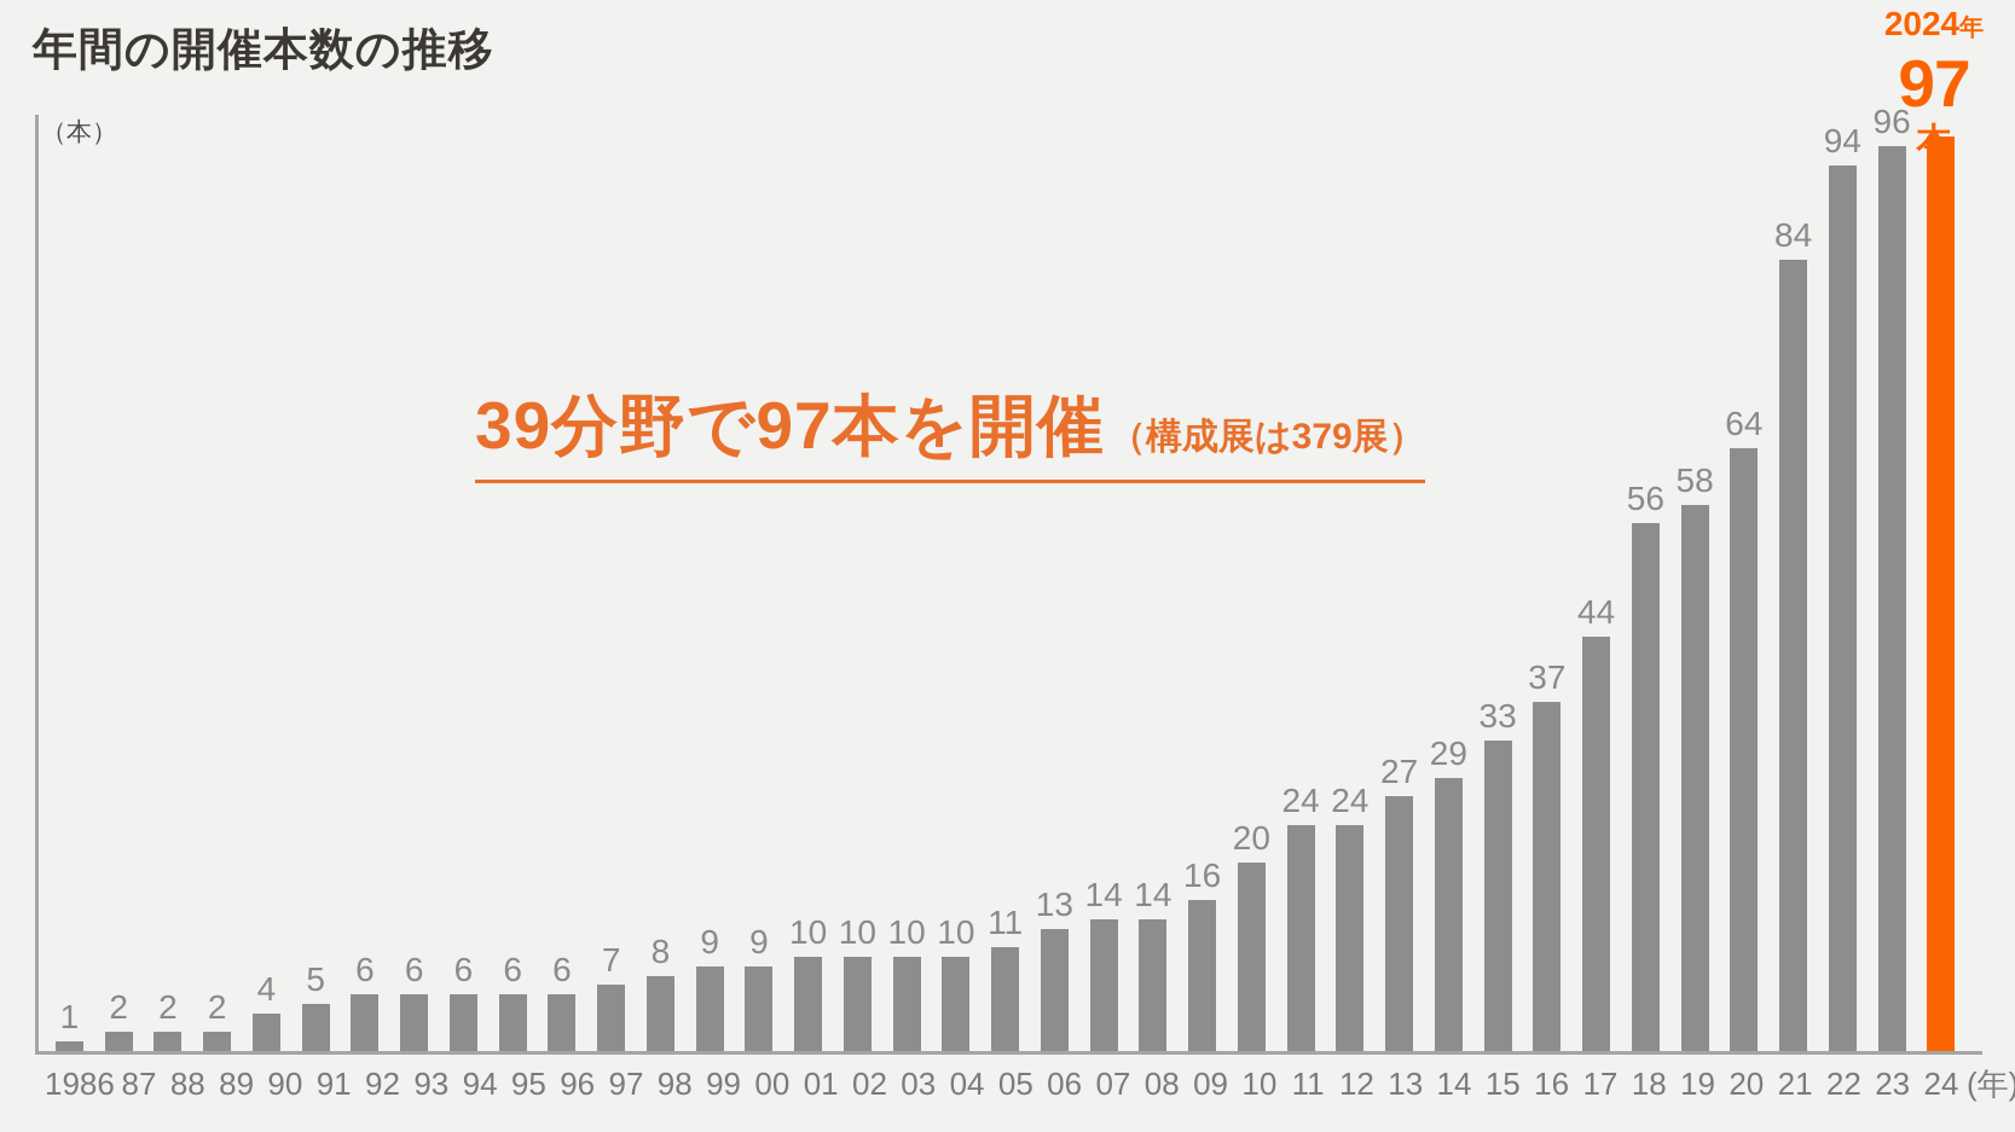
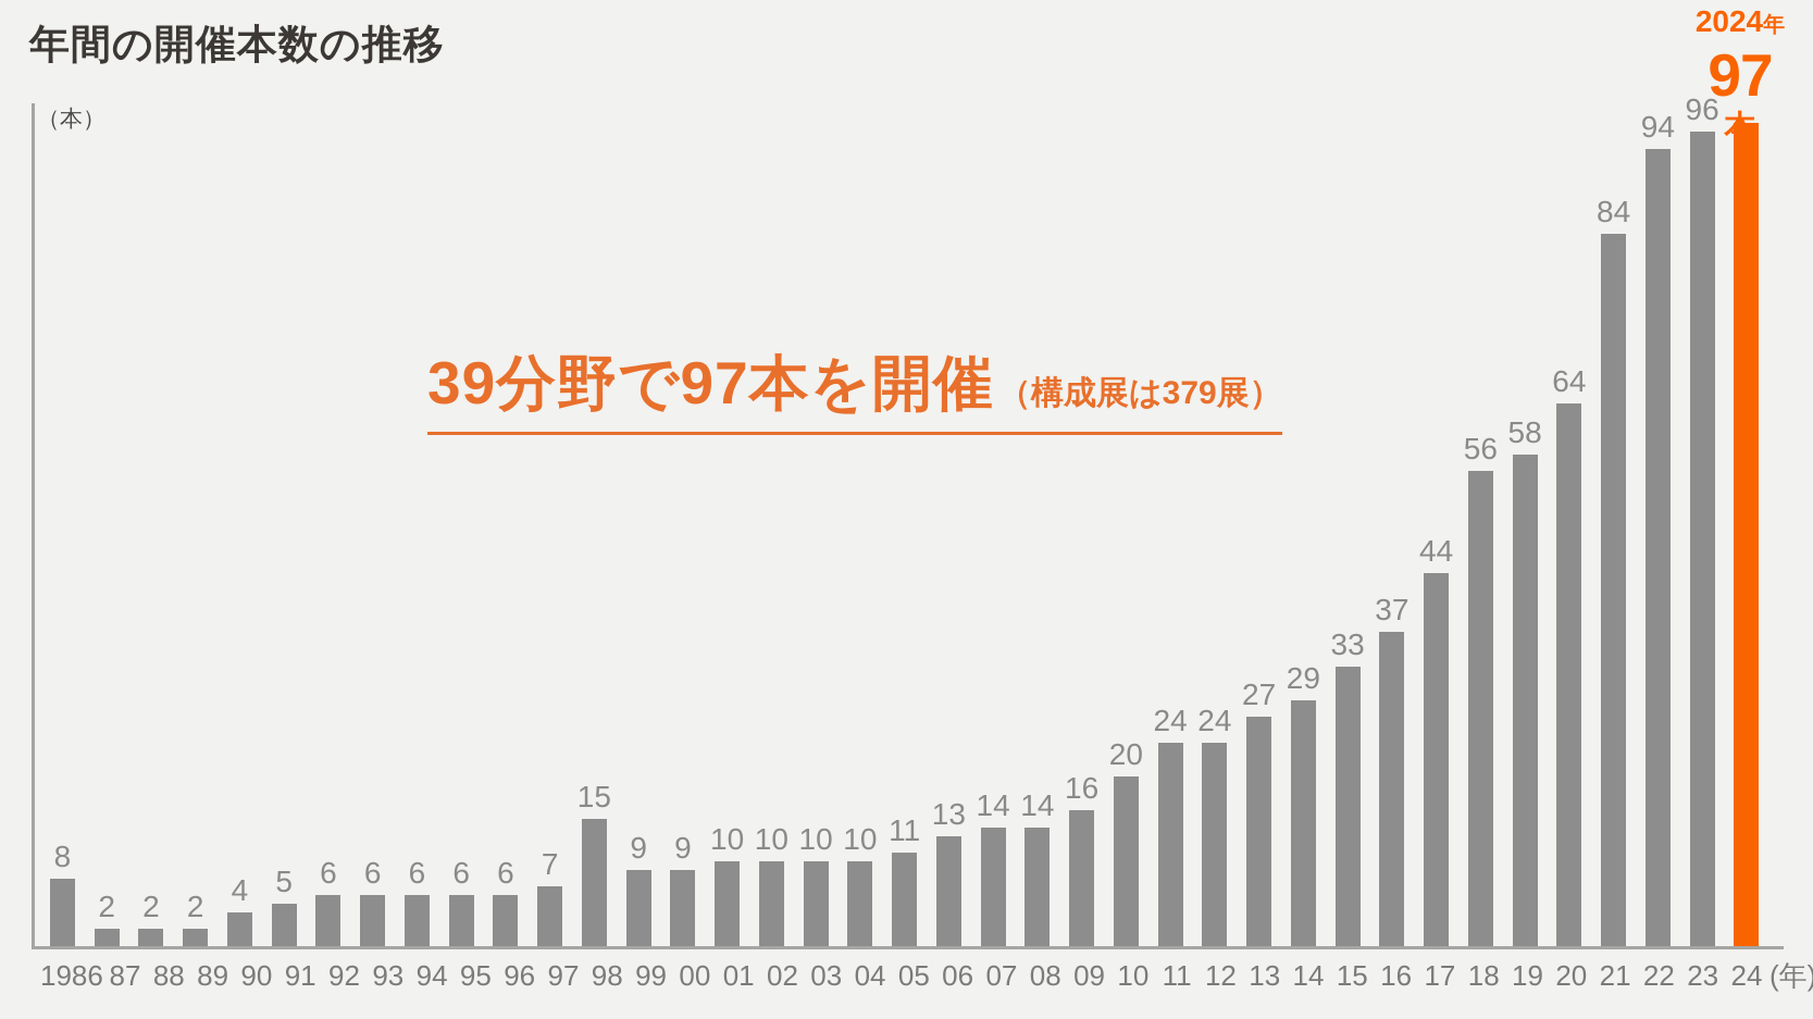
1986: 1 -> 8
98: 8 -> 15
